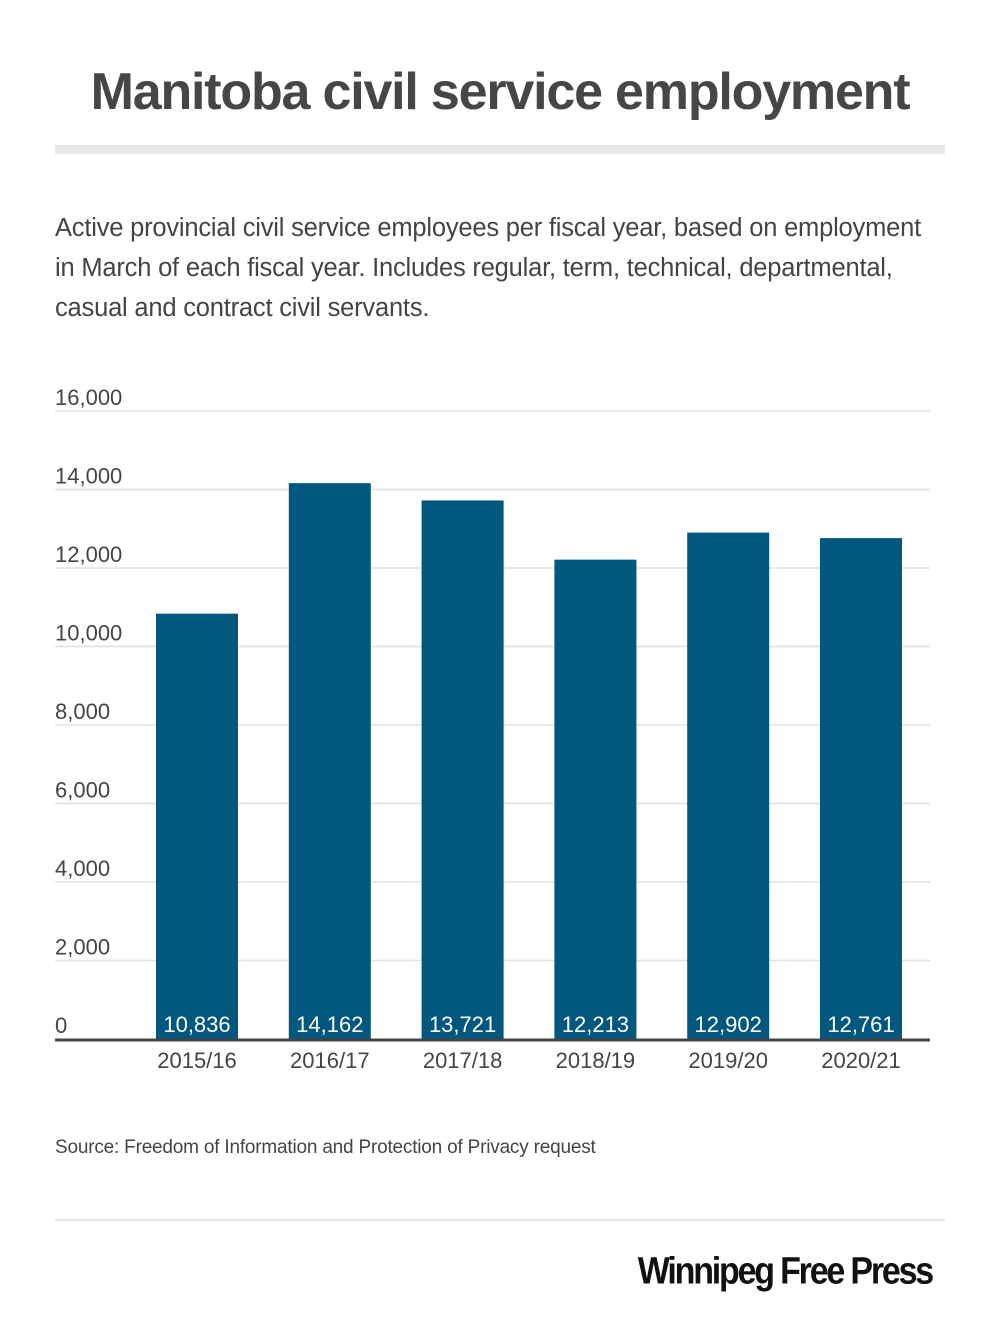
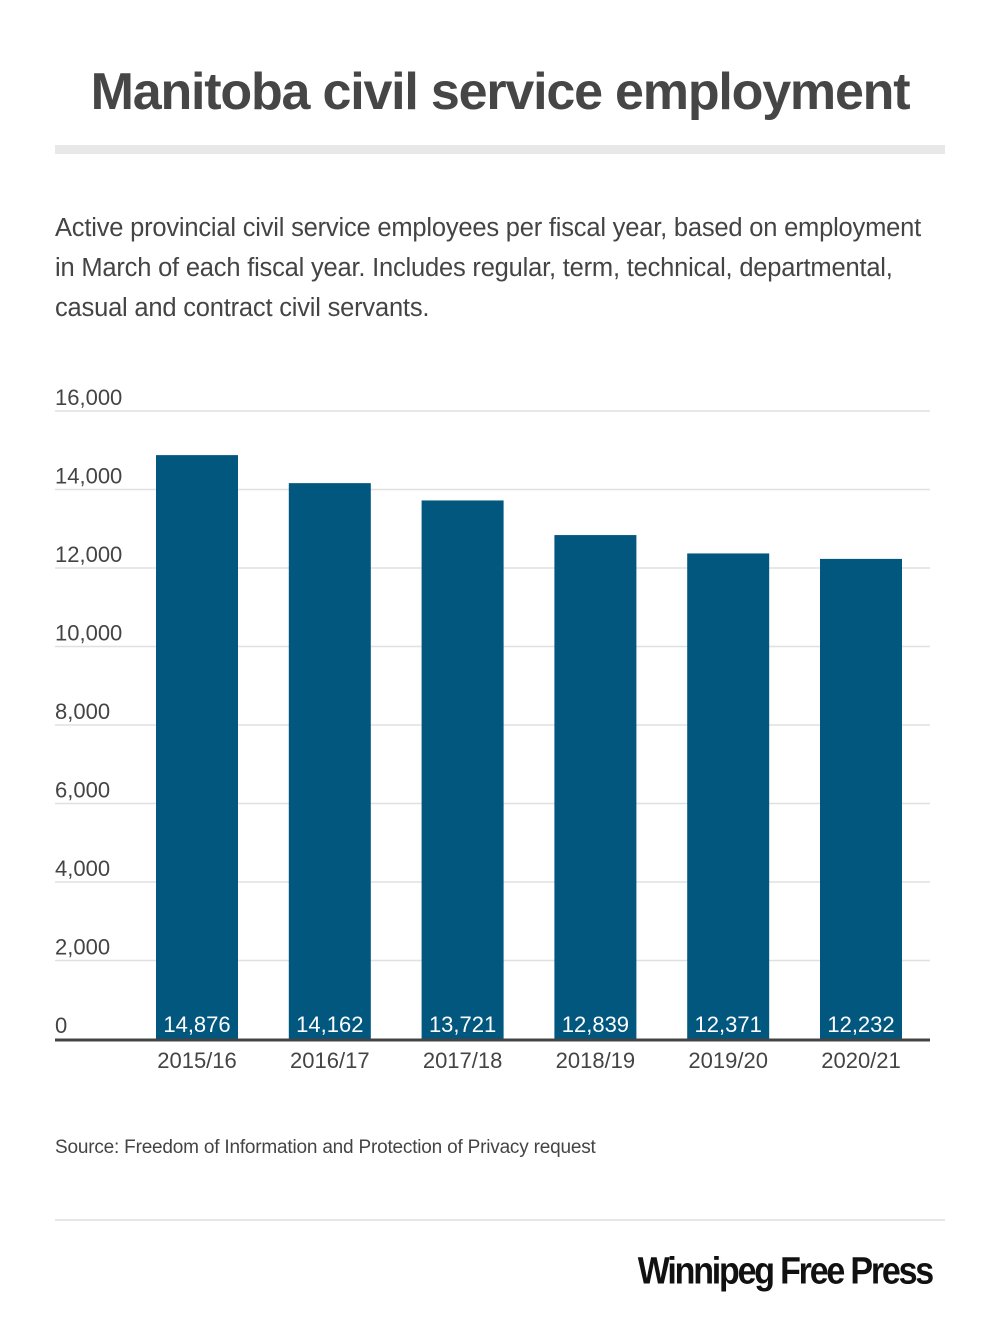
2015/16: 10,836 -> 14,876
2018/19: 12,213 -> 12,839
2019/20: 12,902 -> 12,371
2020/21: 12,761 -> 12,232
